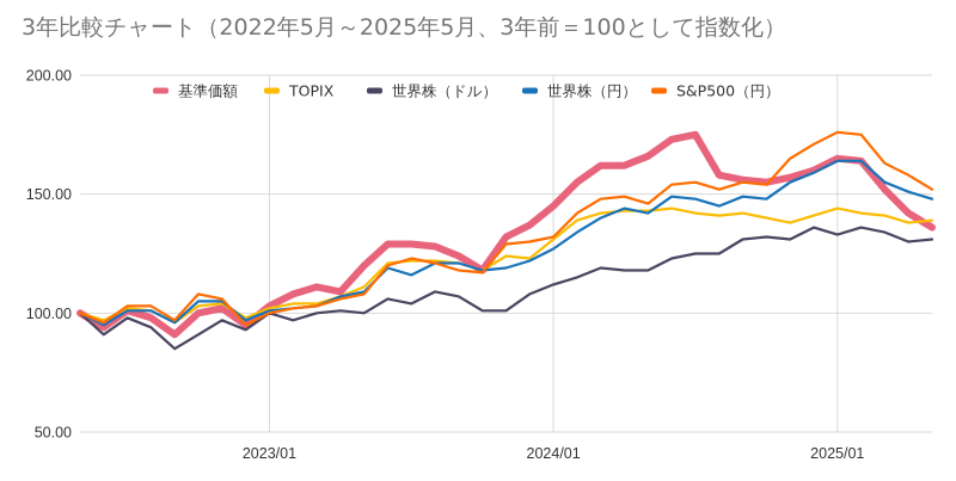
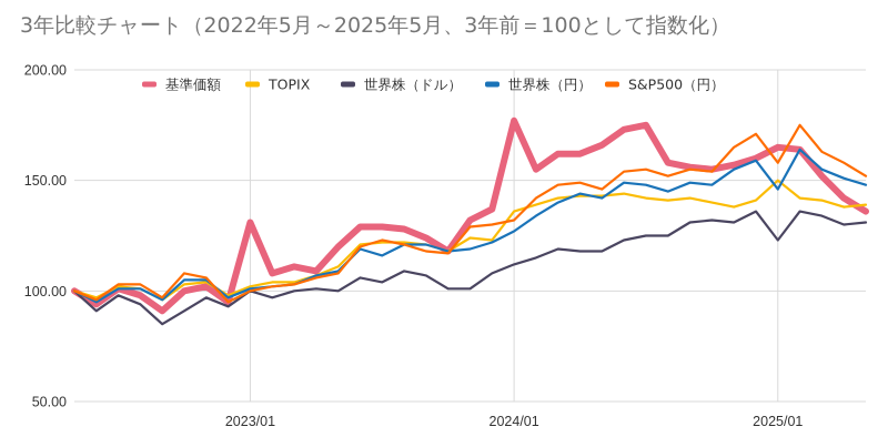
基準価額/2023/01: 103 -> 131
基準価額/2024/01: 145 -> 177
TOPIX/2024/01: 131 -> 136
TOPIX/2025/01: 144 -> 150
世界株（ドル）/2025/01: 133 -> 123
世界株（円）/2025/01: 164 -> 146
S&P500（円）/2025/01: 176 -> 158
